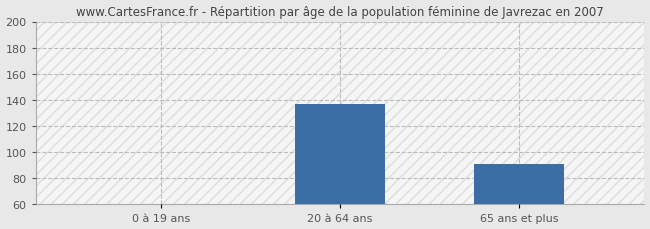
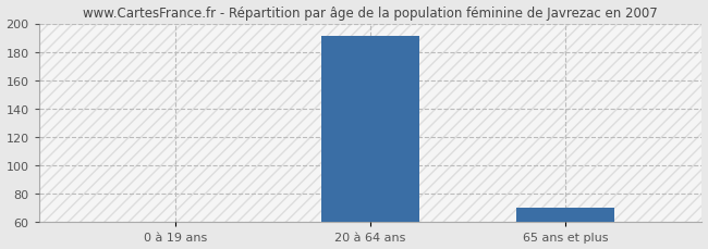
20 à 64 ans: 137 -> 191
65 ans et plus: 91 -> 70
